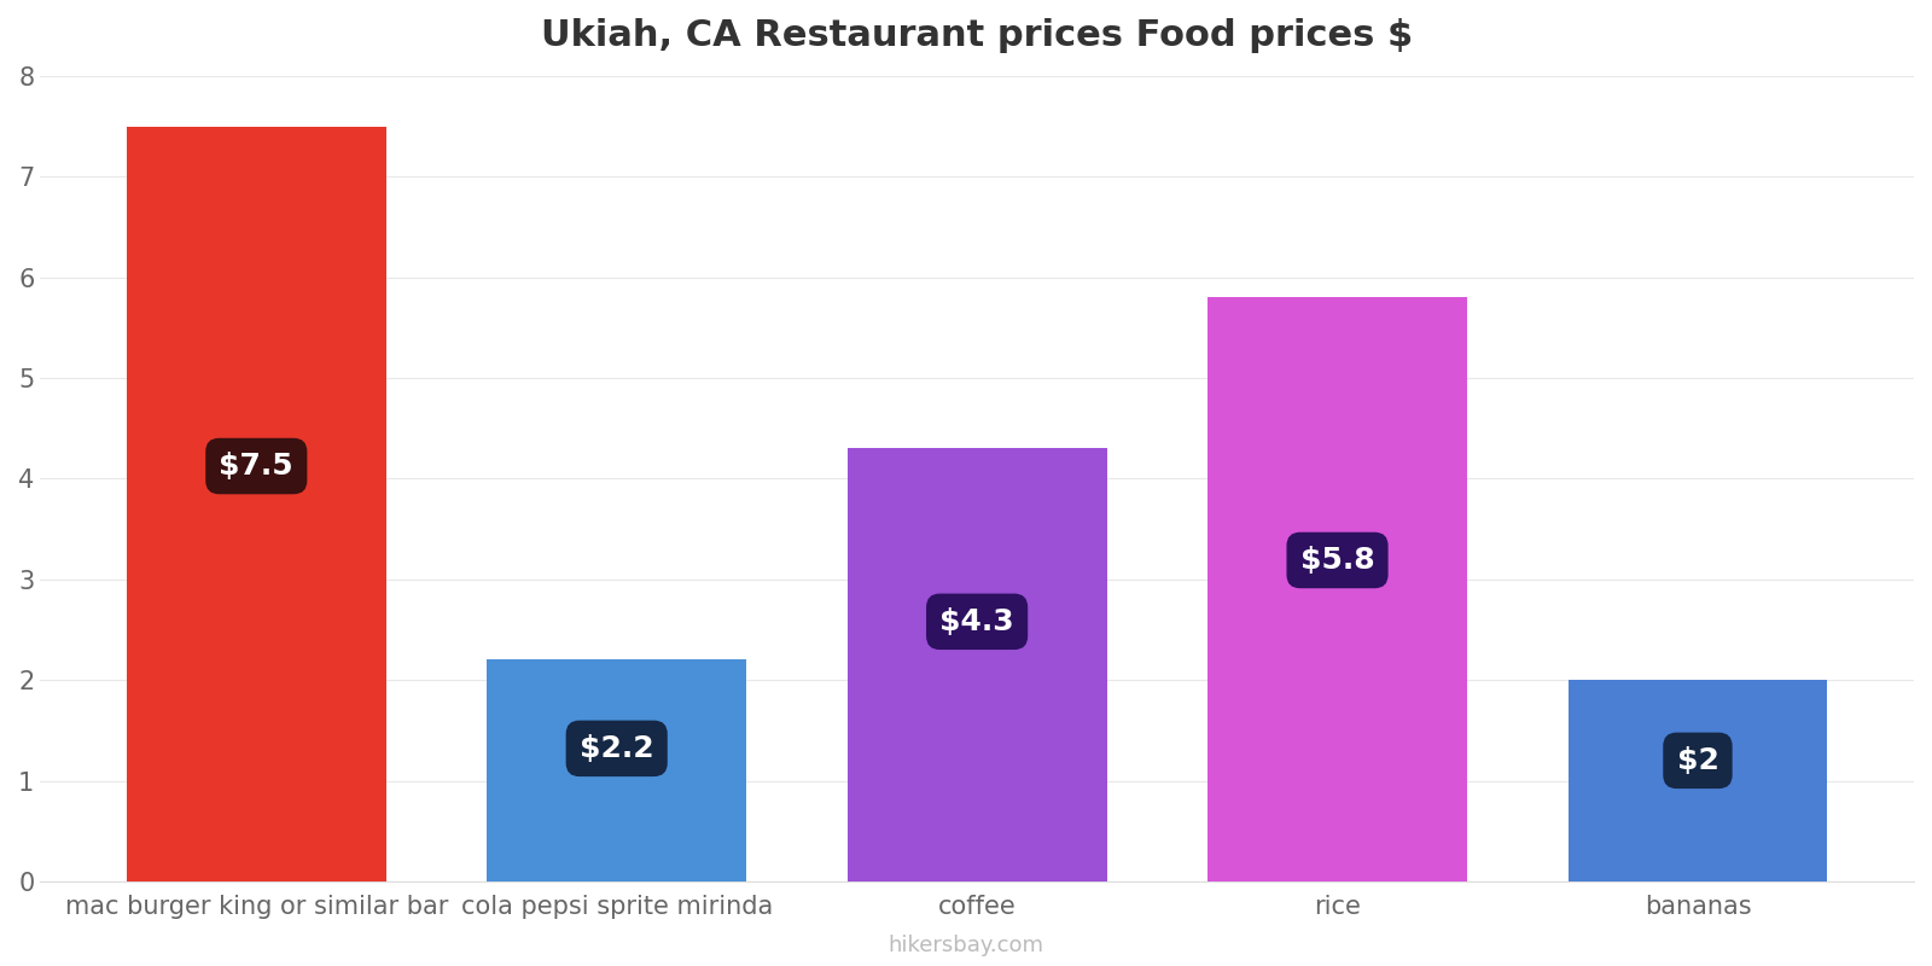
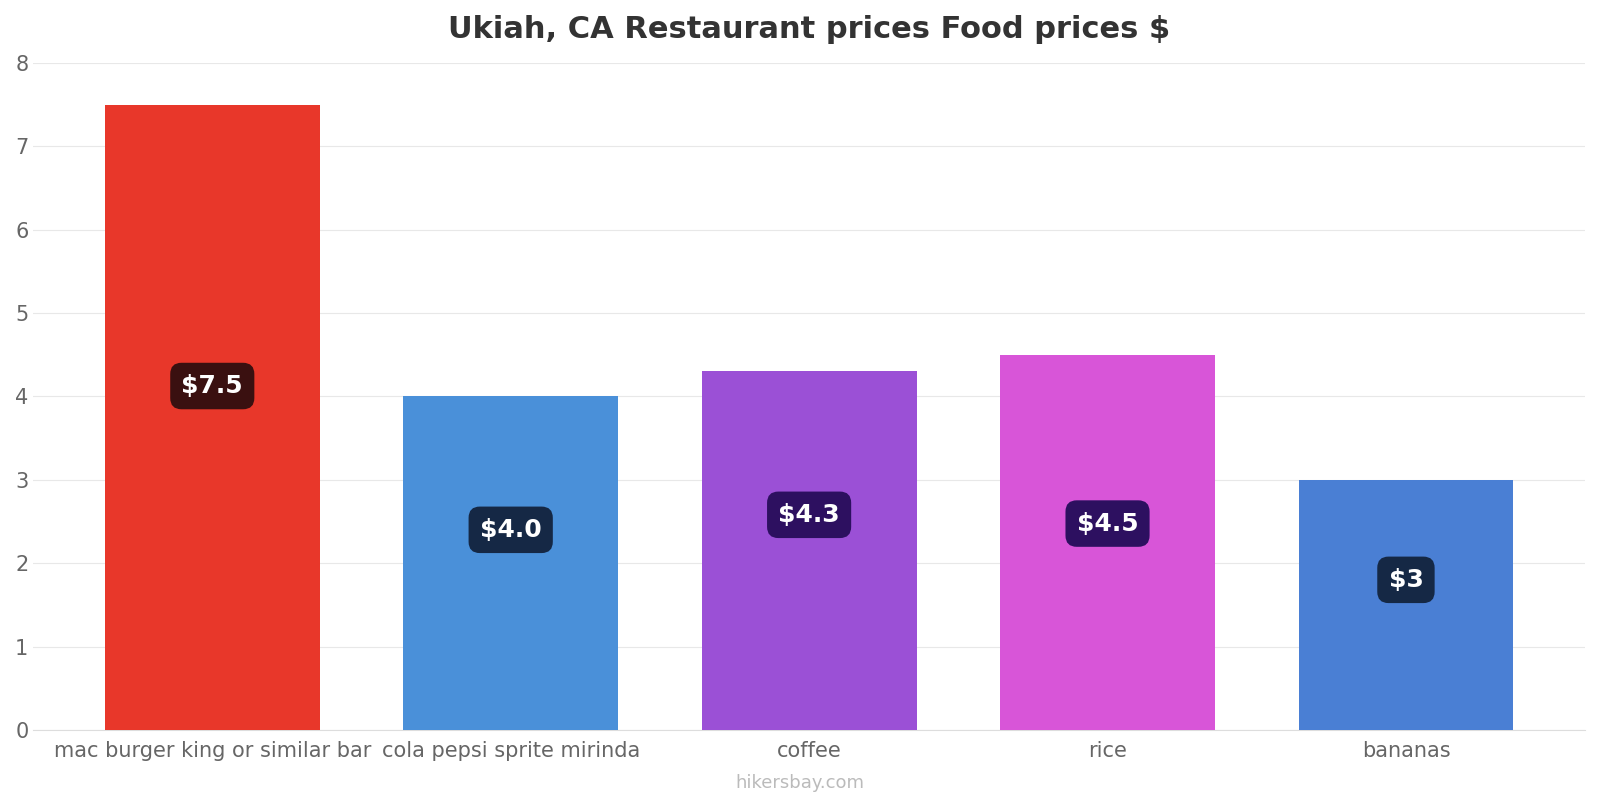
cola pepsi sprite mirinda: $2.2 -> $4.0
rice: $5.8 -> $4.5
bananas: $2 -> $3
